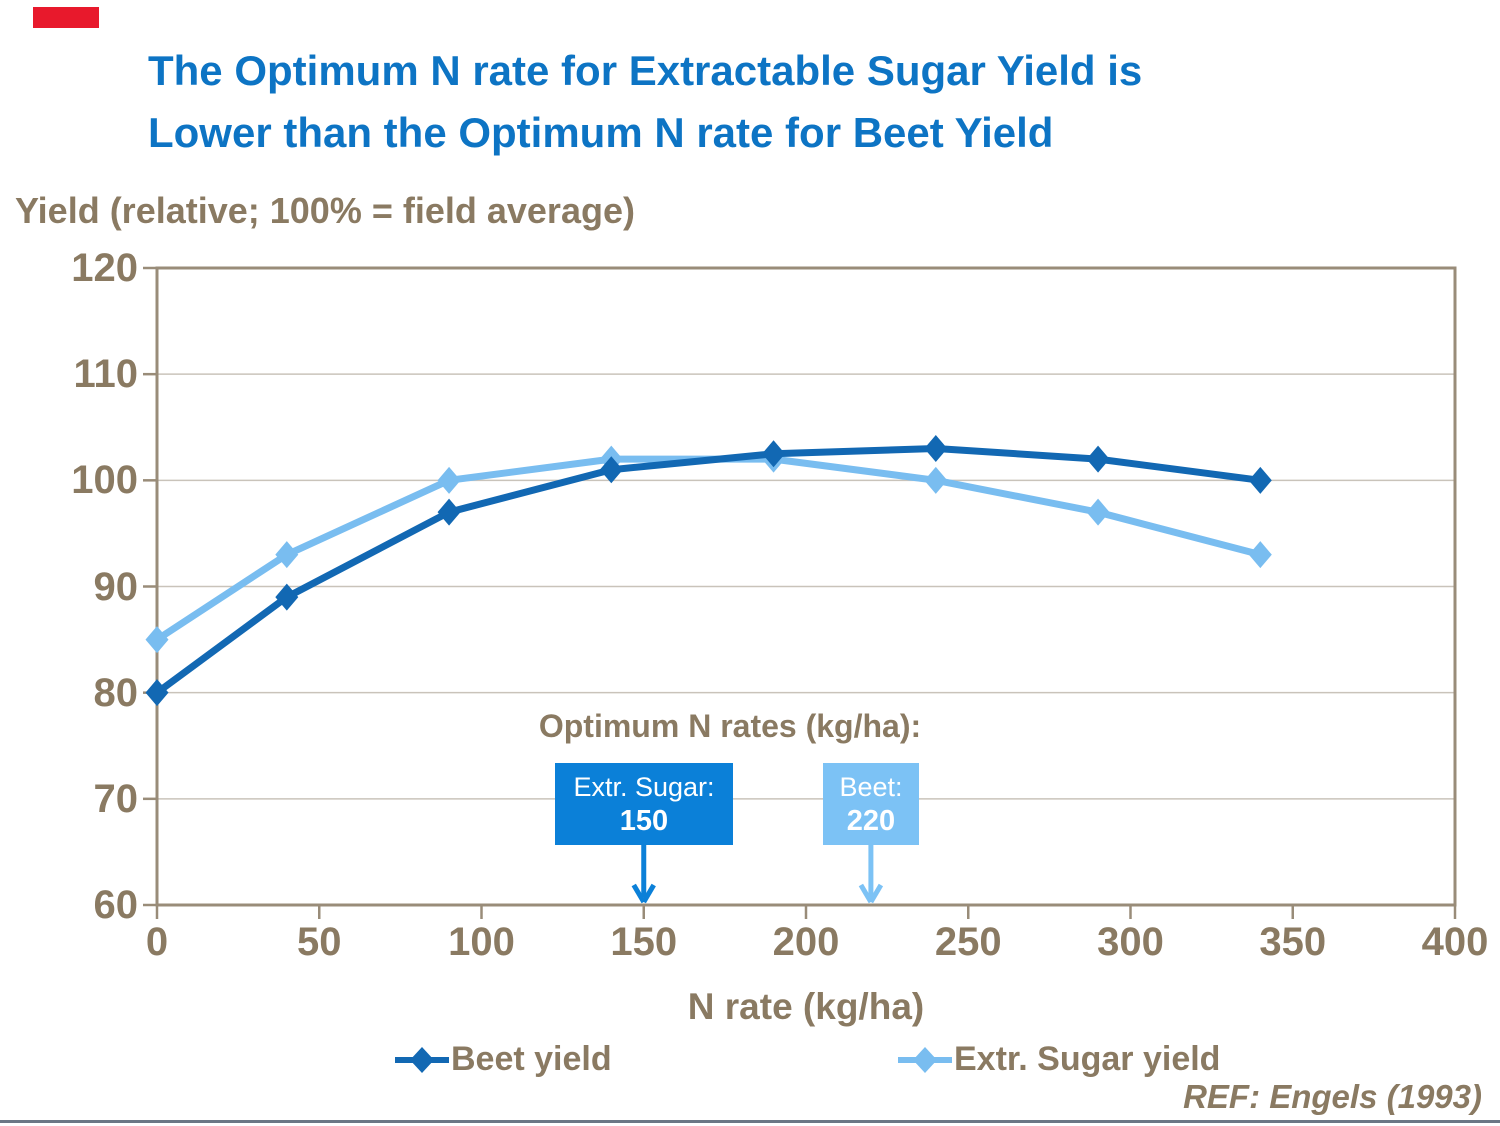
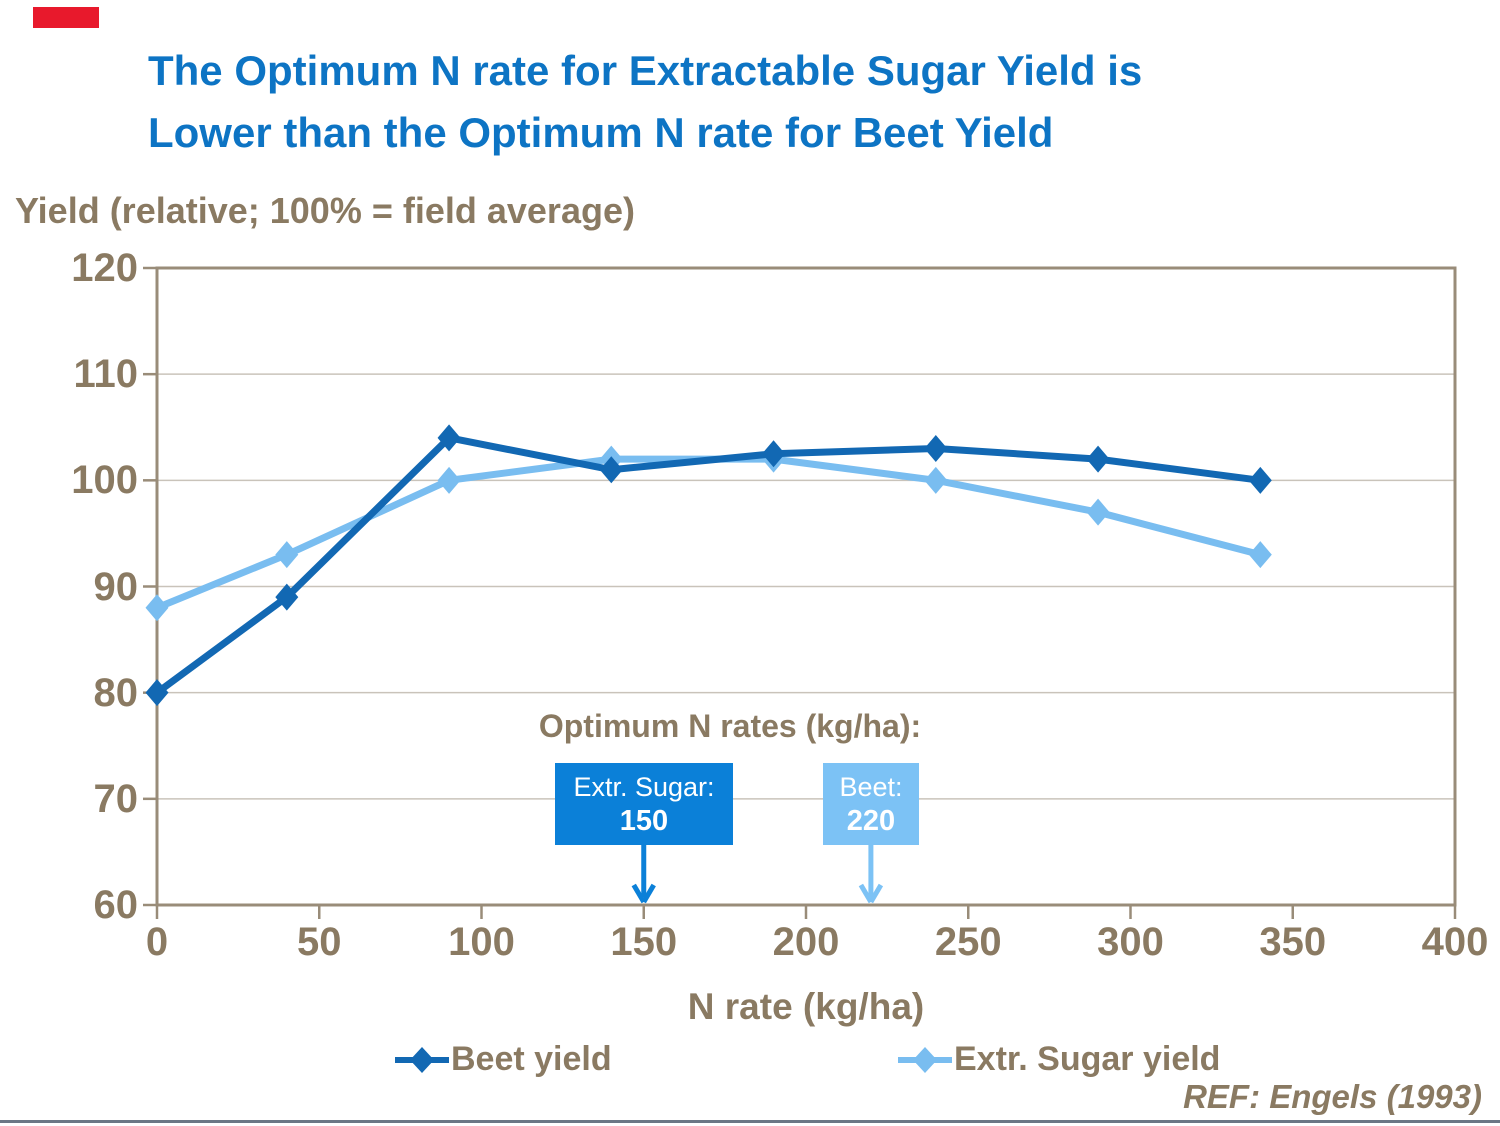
Extr. Sugar yield/0: 85 -> 88
Beet yield/90: 97 -> 104
